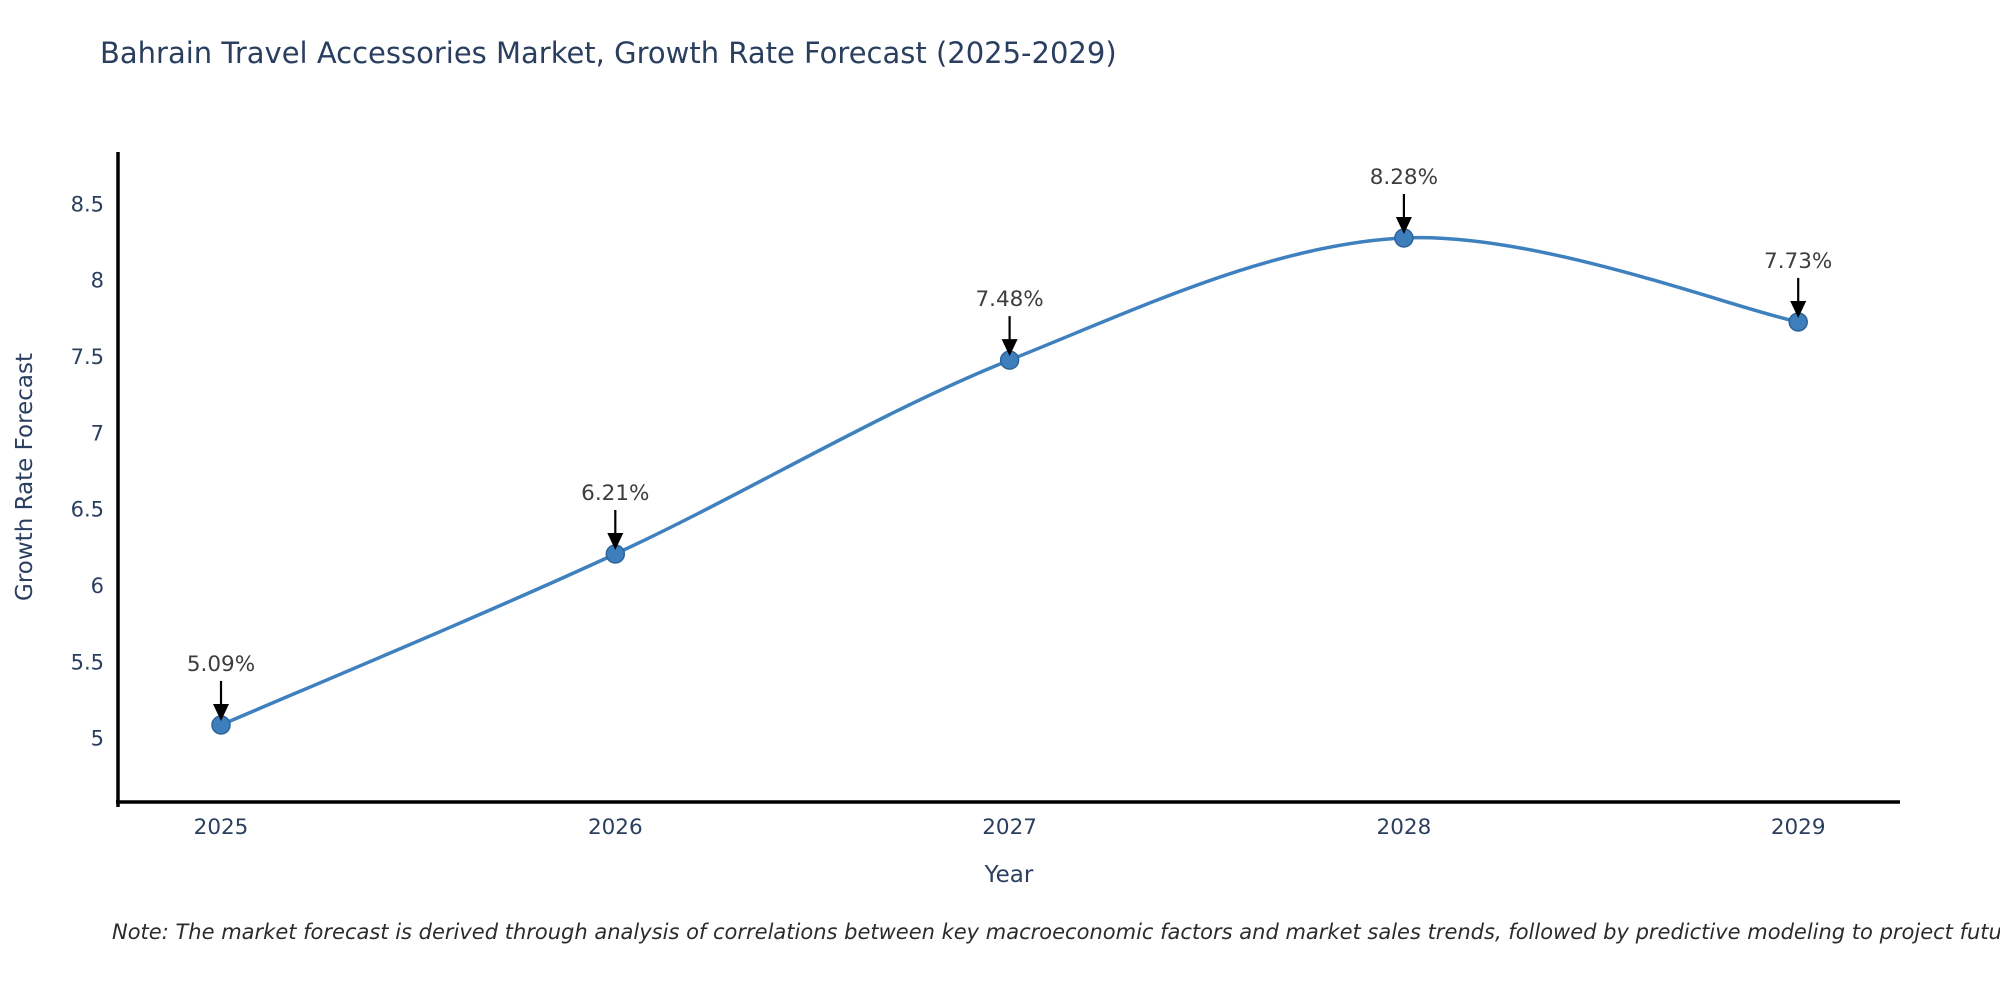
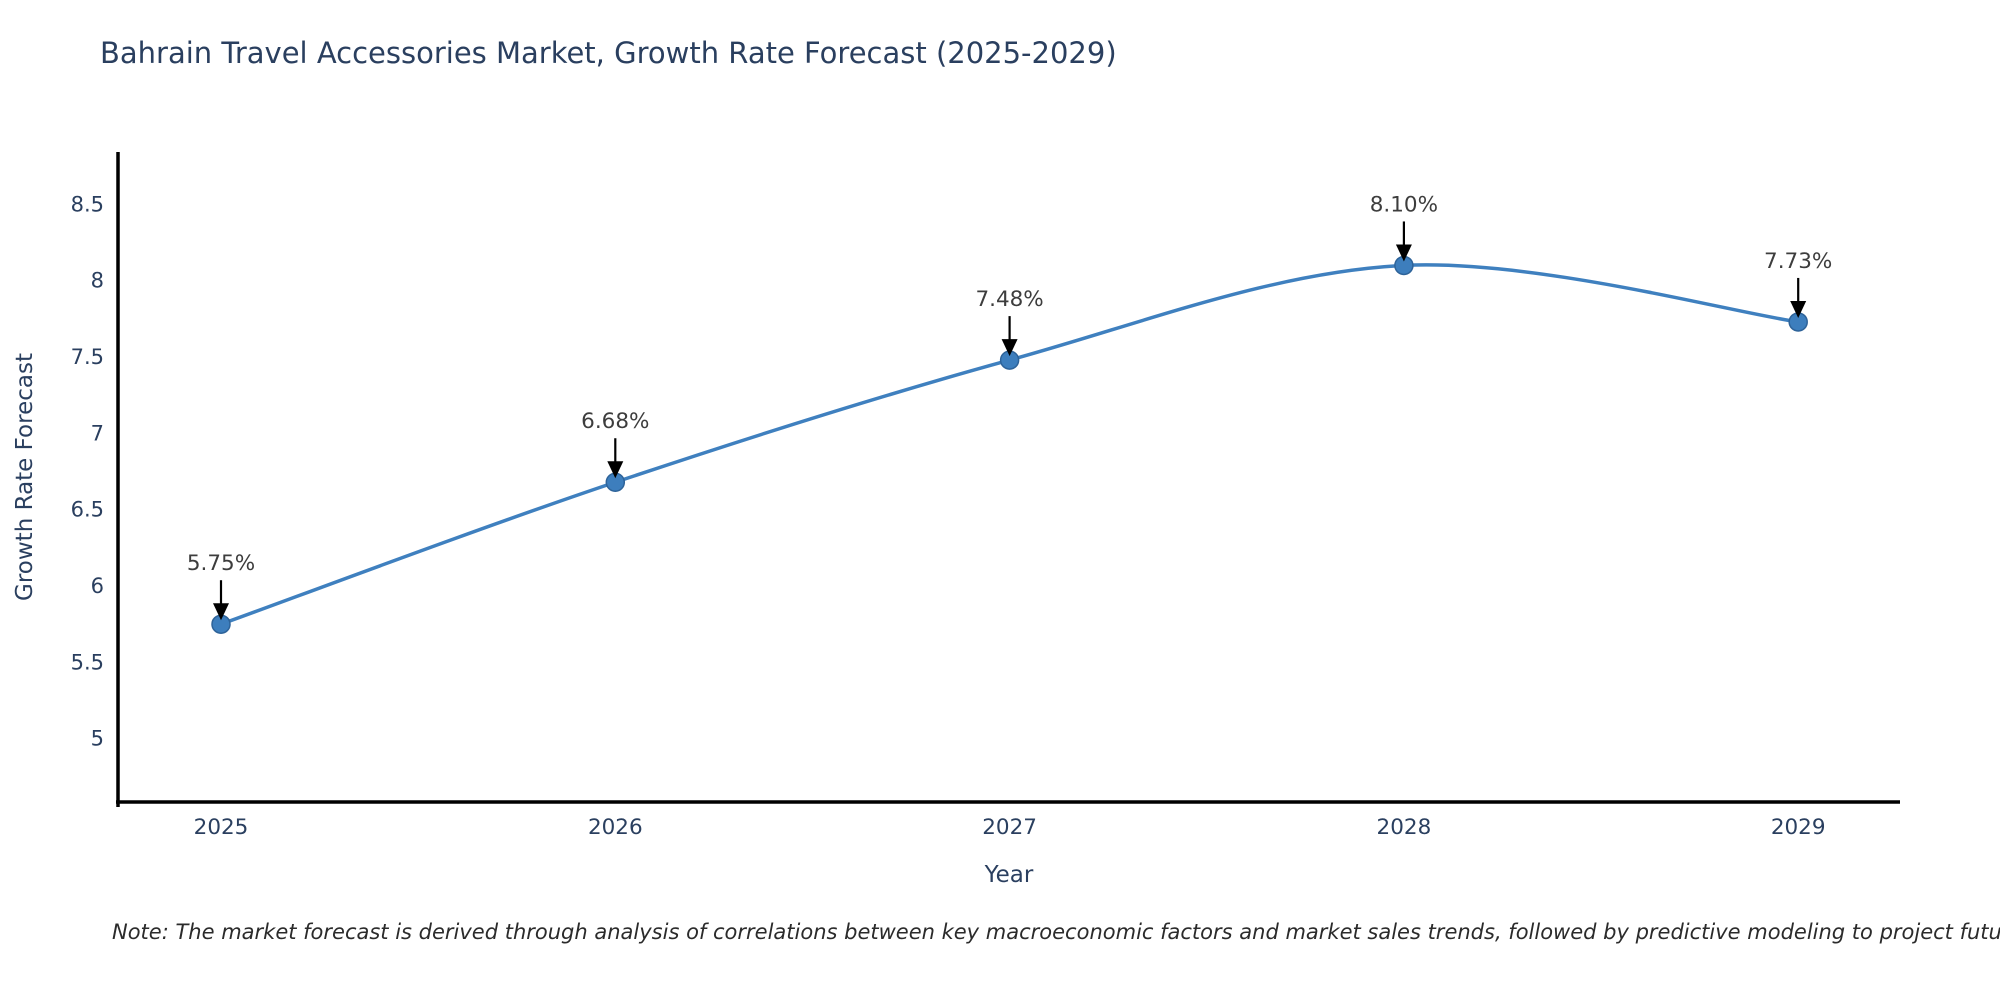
2025: 5.09% -> 5.75%
2026: 6.21% -> 6.68%
2028: 8.28% -> 8.10%
